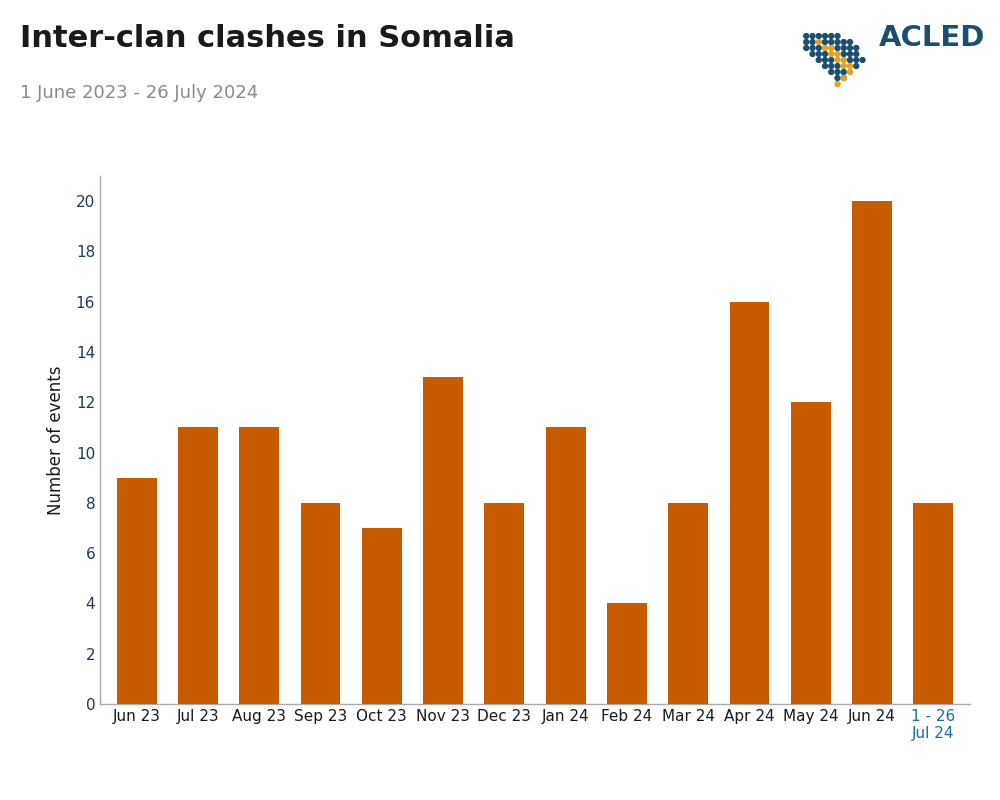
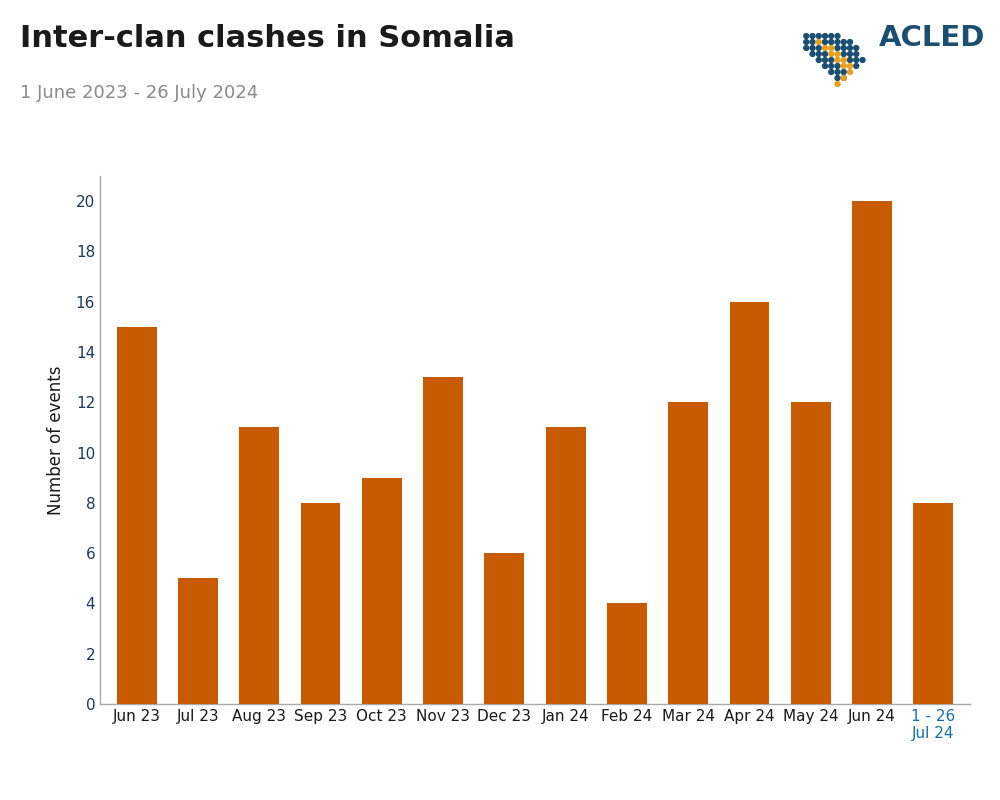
Jun 23: 9 -> 15
Jul 23: 11 -> 5
Oct 23: 7 -> 9
Dec 23: 8 -> 6
Mar 24: 8 -> 12
